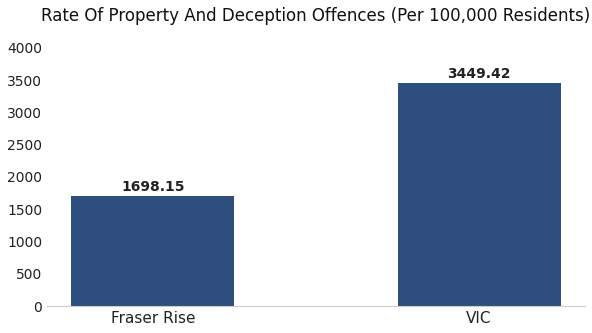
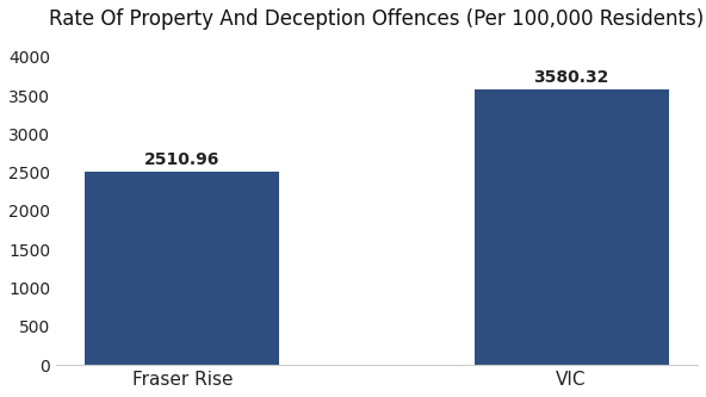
Fraser Rise: 1698.15 -> 2510.96
VIC: 3449.42 -> 3580.32
